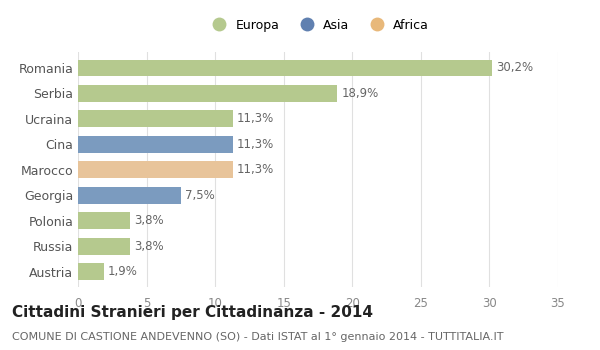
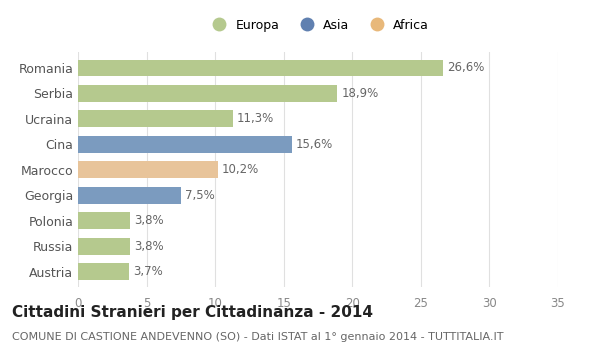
Romania: 30,2% -> 26,6%
Cina: 11,3% -> 15,6%
Marocco: 11,3% -> 10,2%
Austria: 1,9% -> 3,7%
